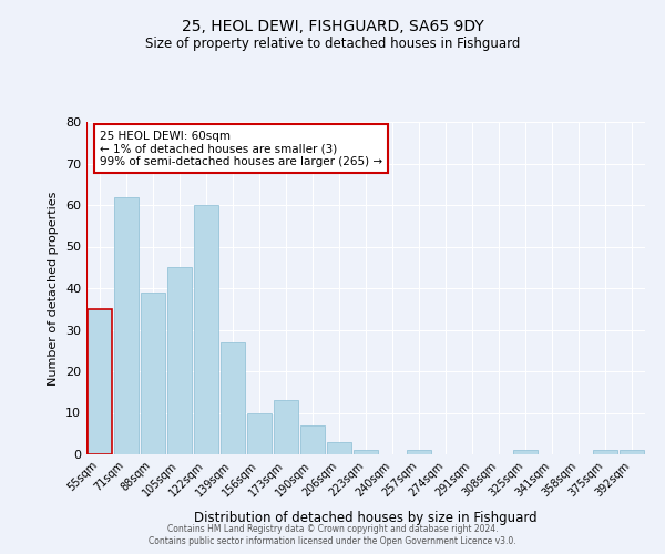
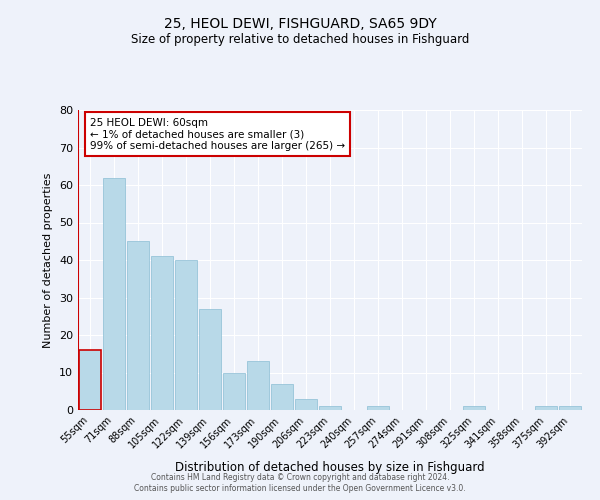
55sqm: 35 -> 16
88sqm: 39 -> 45
105sqm: 45 -> 41
122sqm: 60 -> 40
